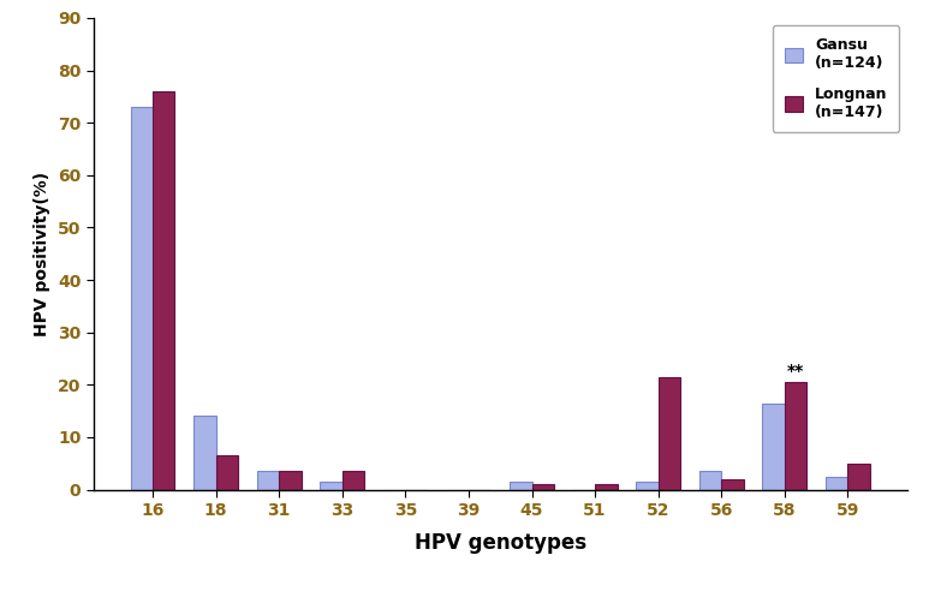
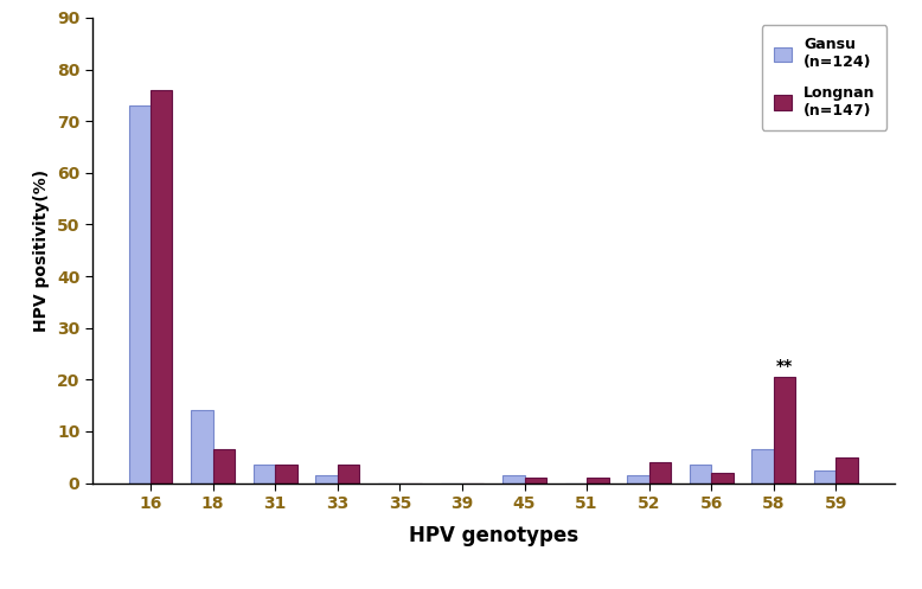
Longnan (n=147)/52: 21.5 -> 4.0
Gansu (n=124)/58: 16.5 -> 6.5
